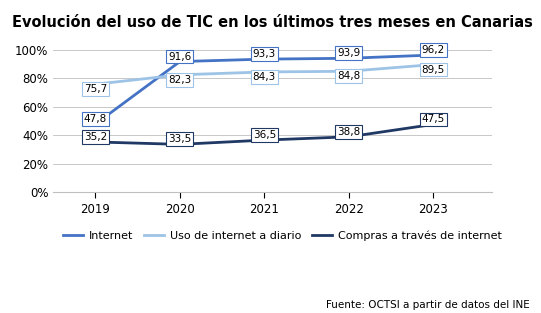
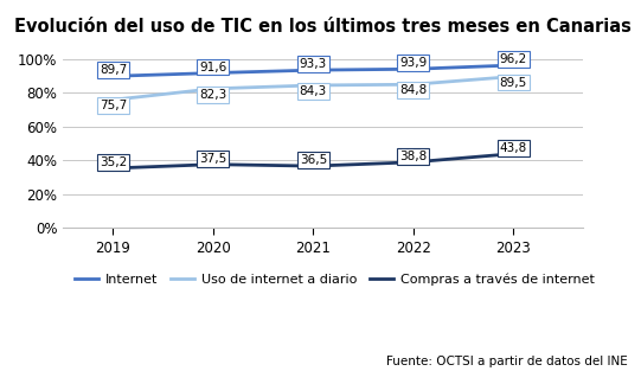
Internet/2019: 47,8 -> 89,7
Compras a través de internet/2020: 33,5 -> 37,5
Compras a través de internet/2023: 47,5 -> 43,8
